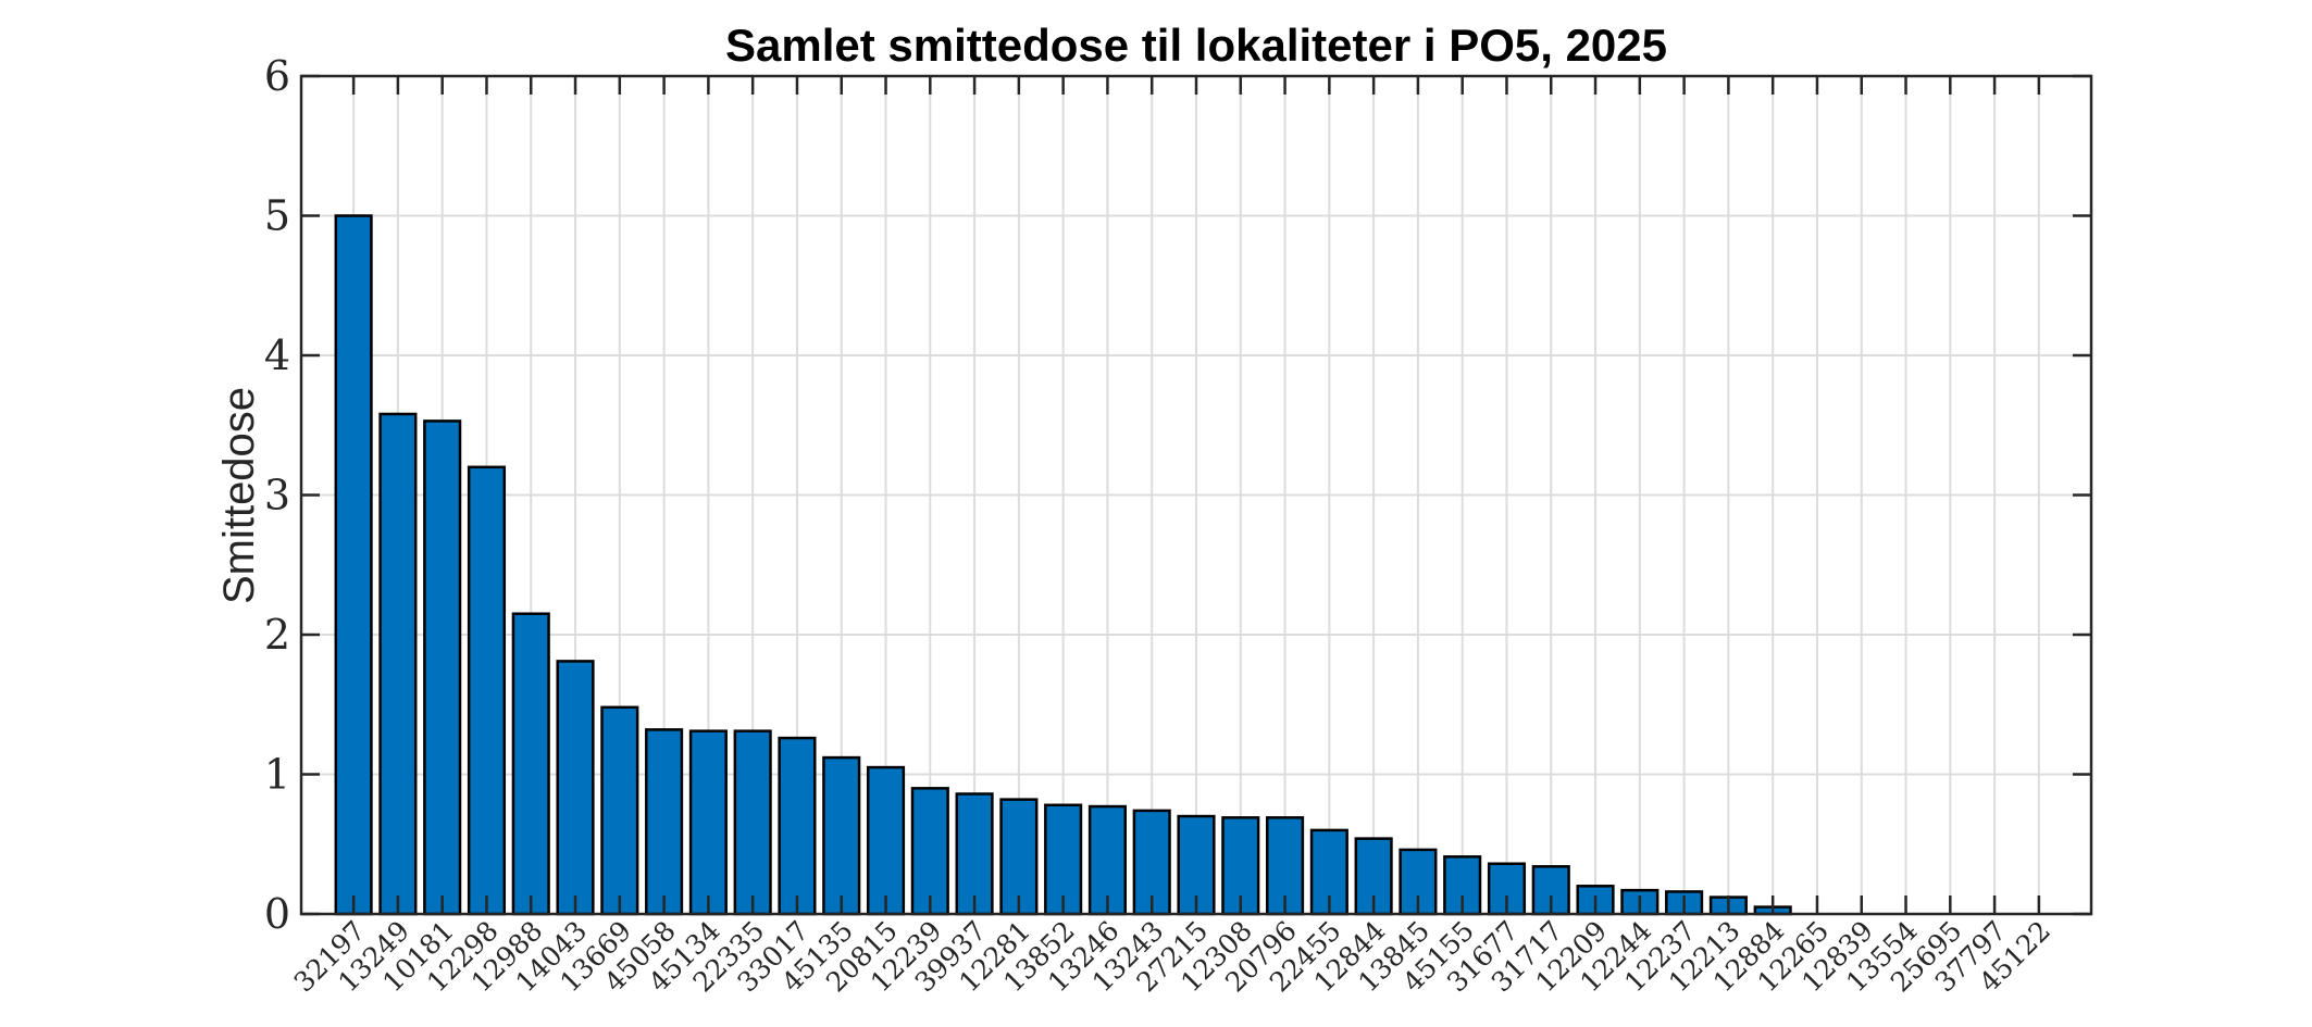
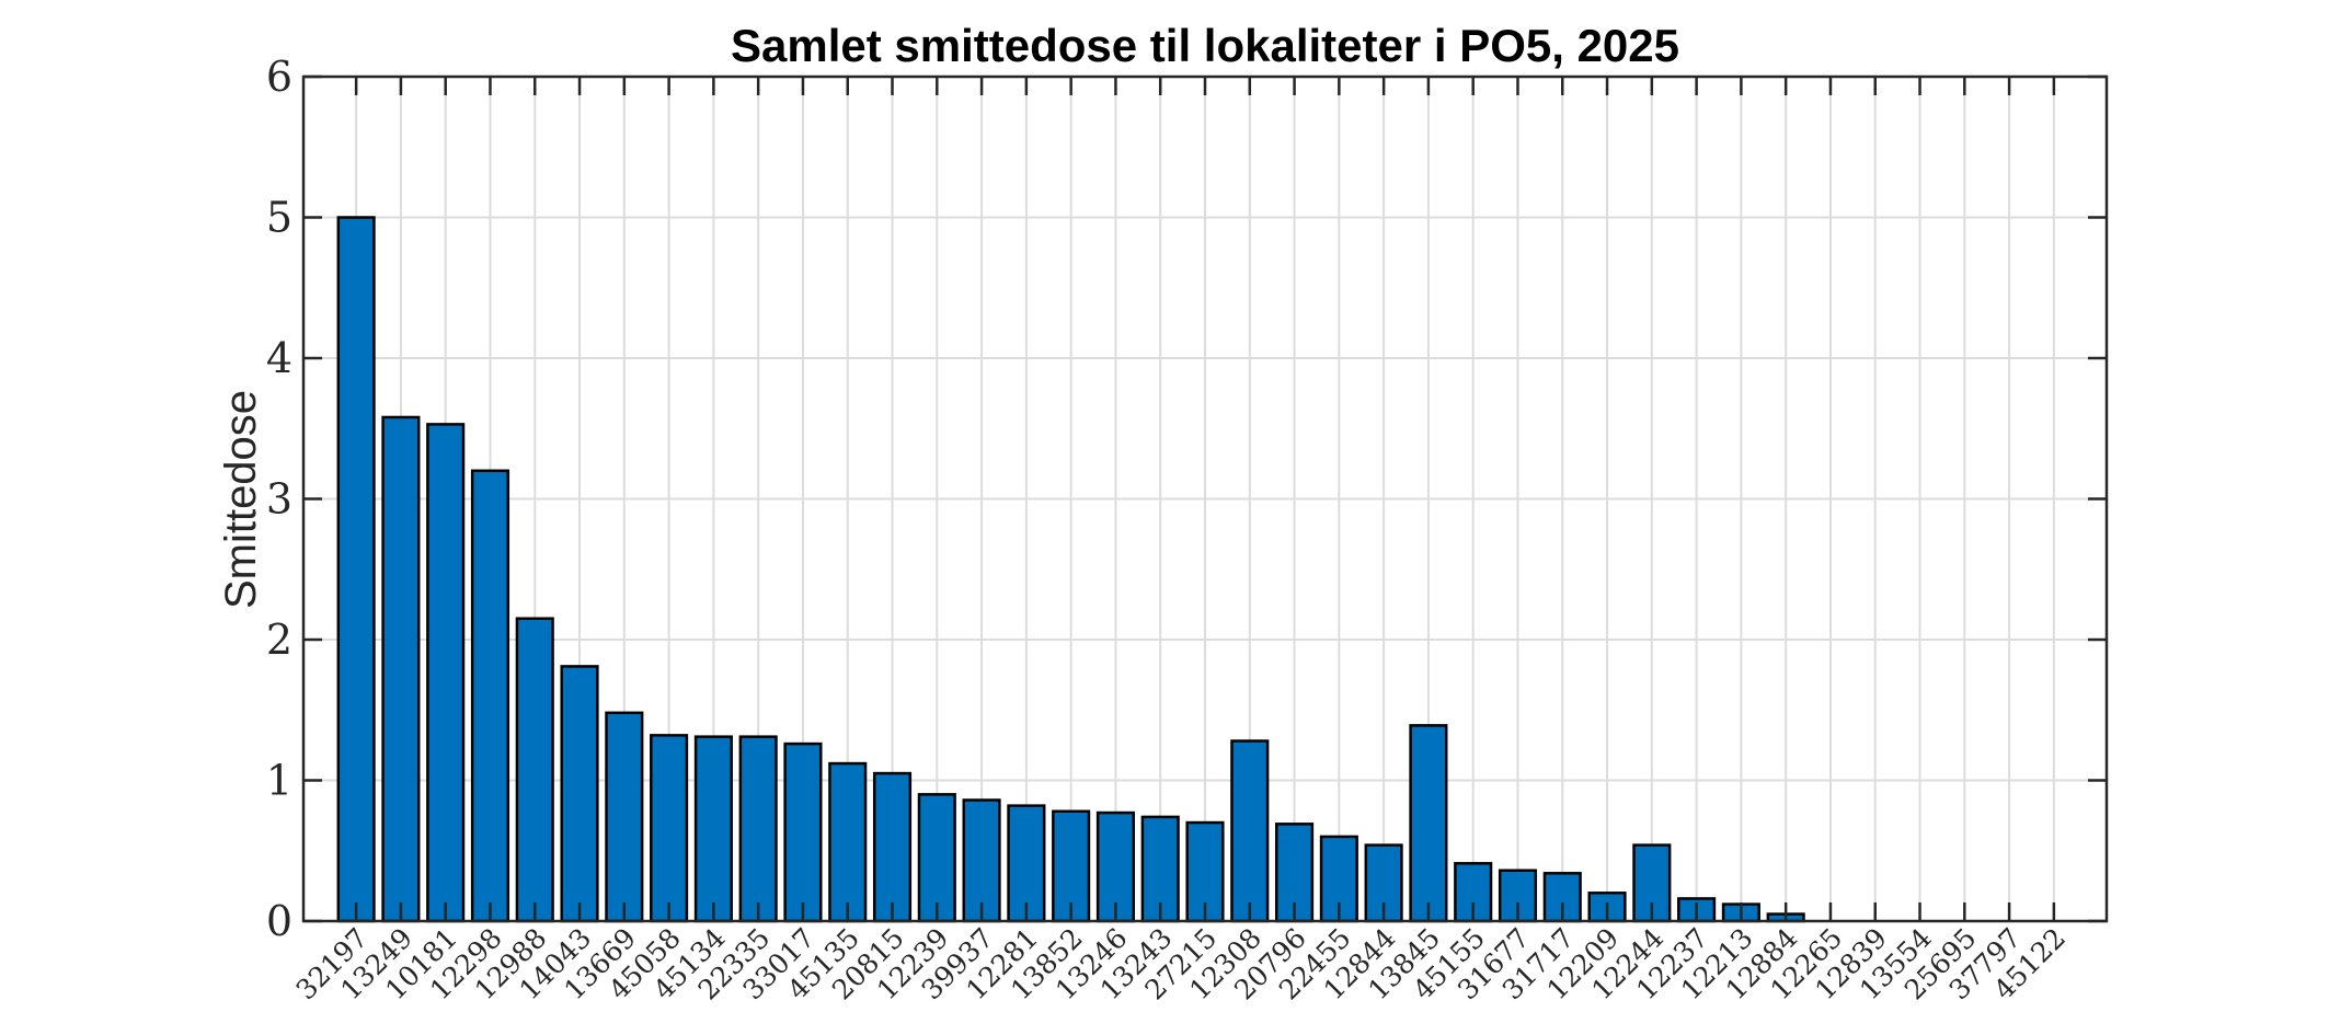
12308: 0.69 -> 1.28
13845: 0.46 -> 1.39
12244: 0.17 -> 0.54
